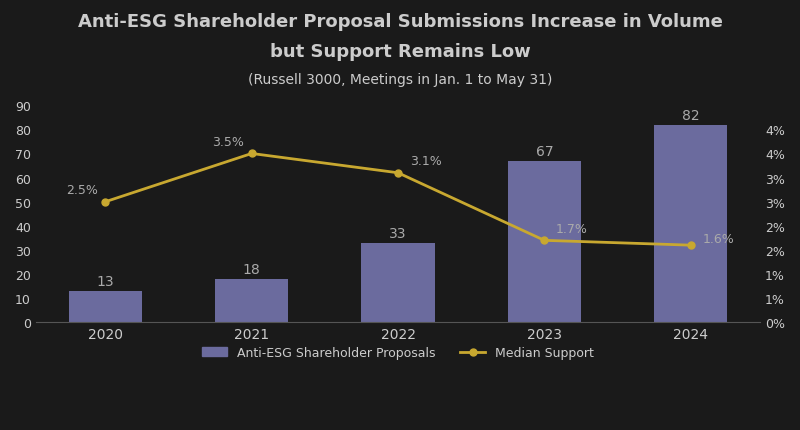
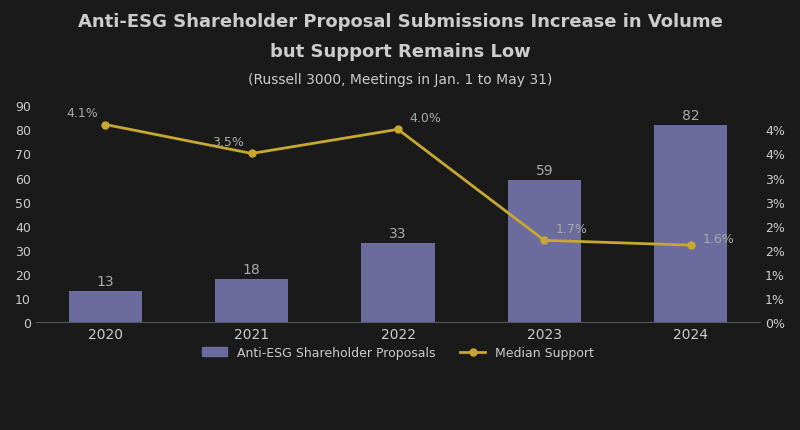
Median Support/2020: 2.5% -> 4.1%
Median Support/2022: 3.1% -> 4.0%
Anti-ESG Shareholder Proposals/2023: 67 -> 59
